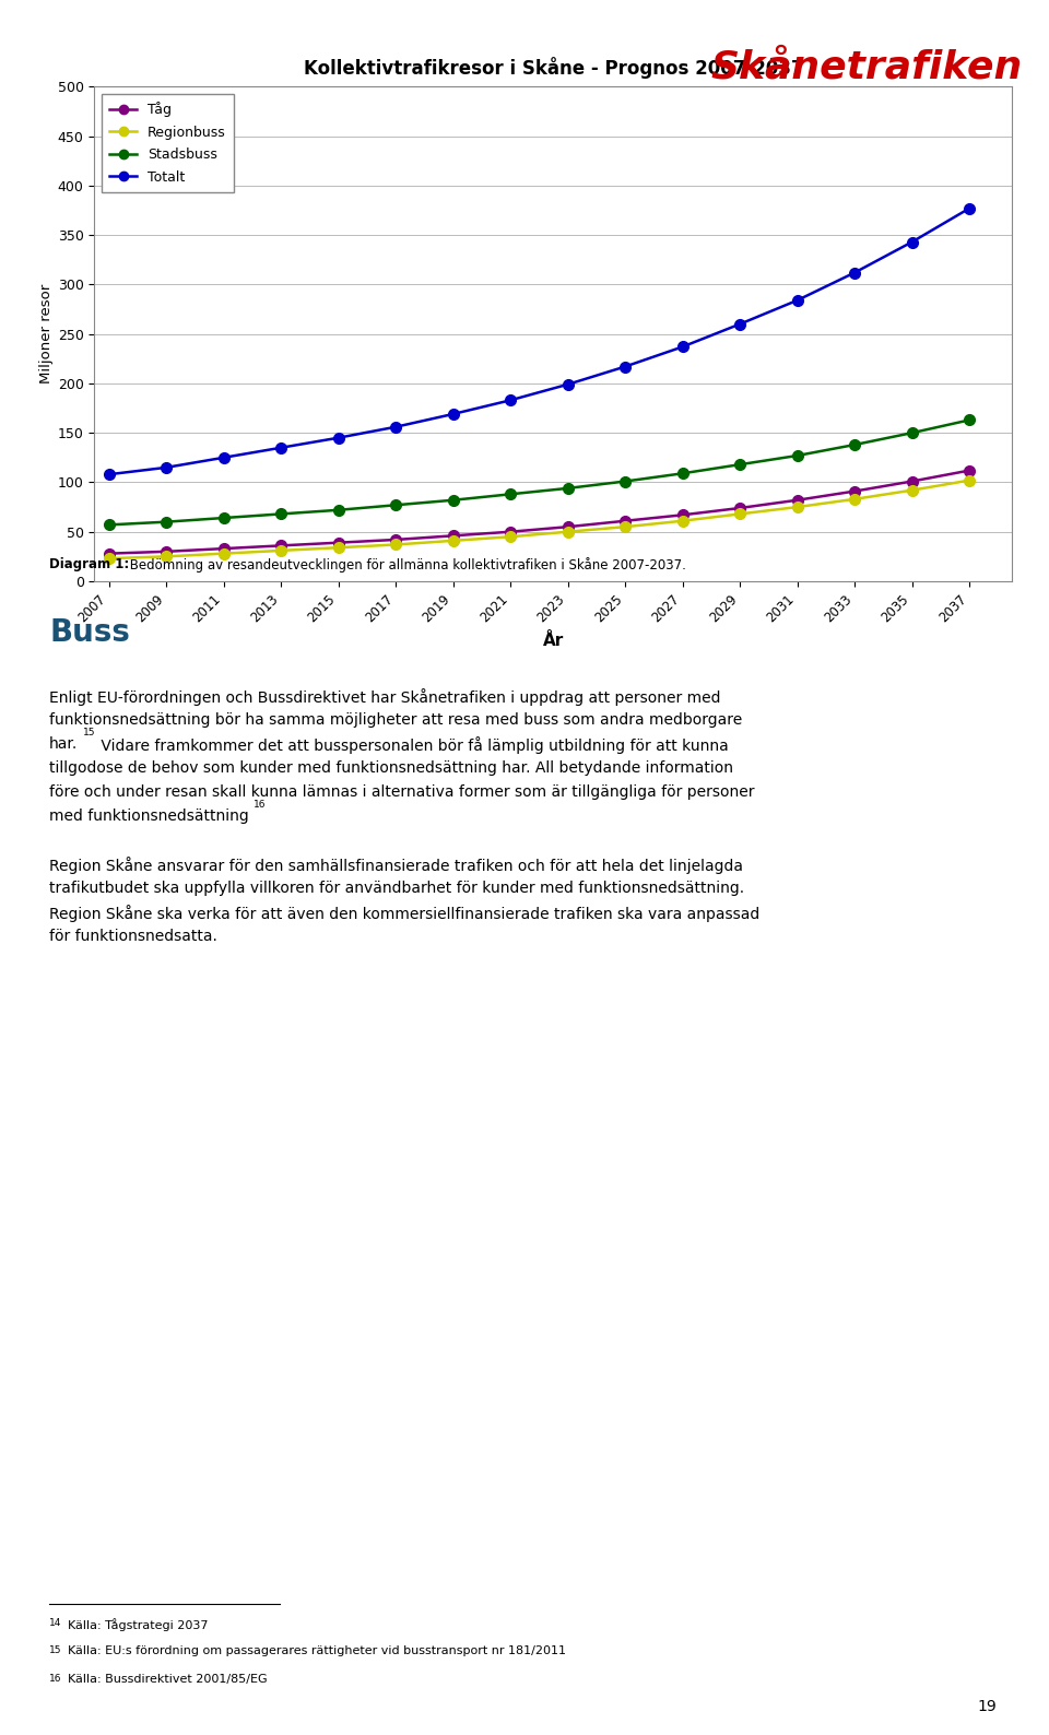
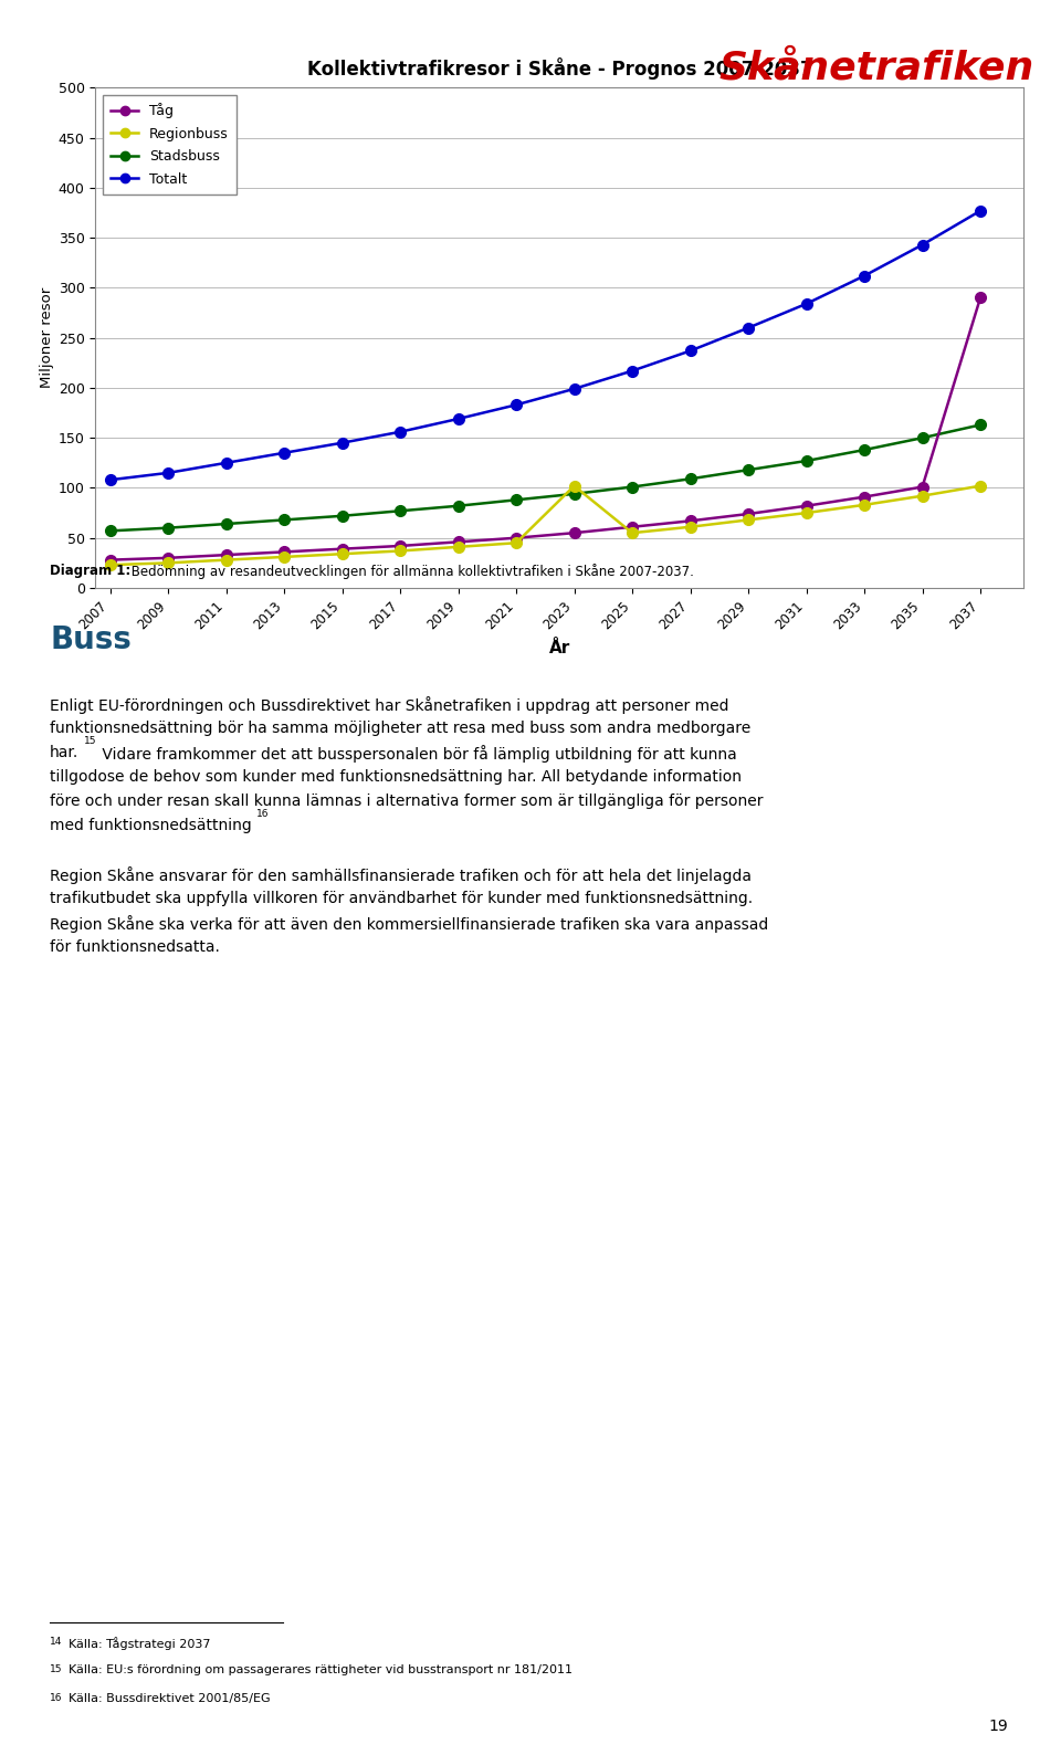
Regionbuss/2023: 50 -> 102
Tåg/2037: 112 -> 290
